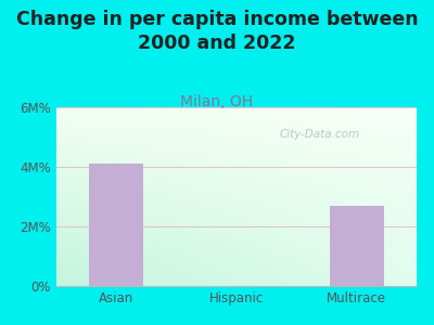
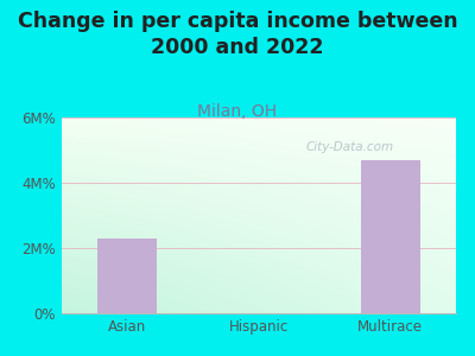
Asian: 4.1M% -> 2.3M%
Multirace: 2.7M% -> 4.7M%
